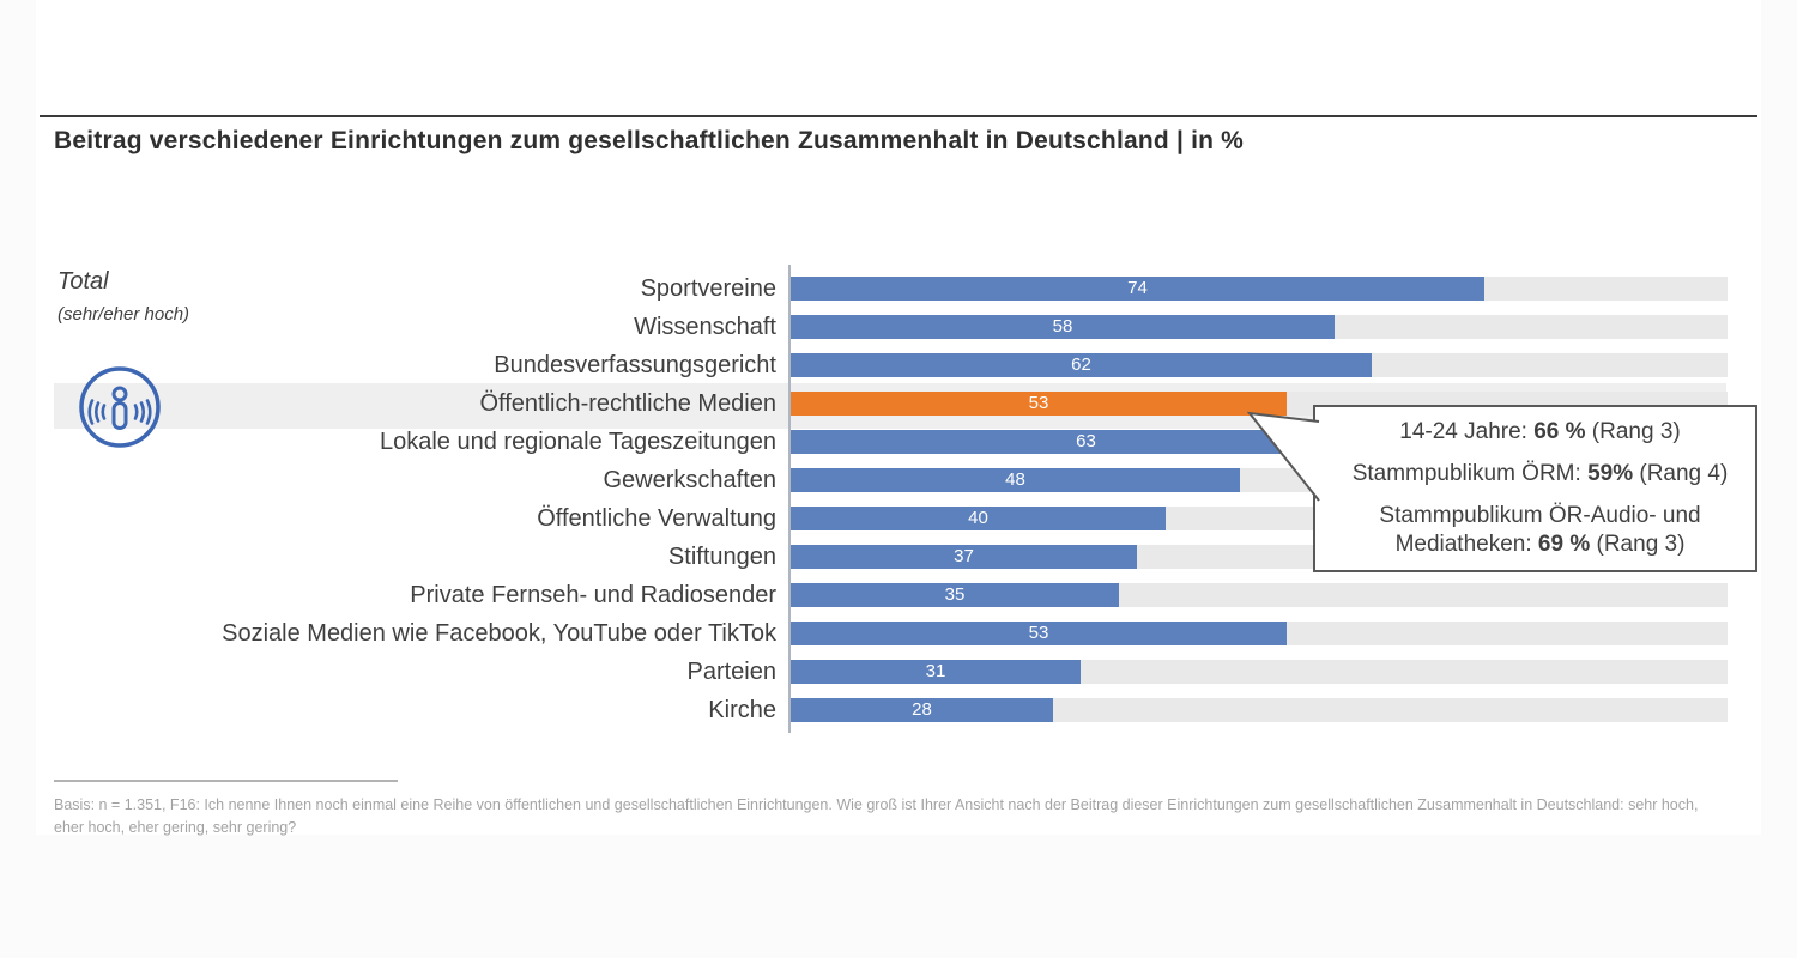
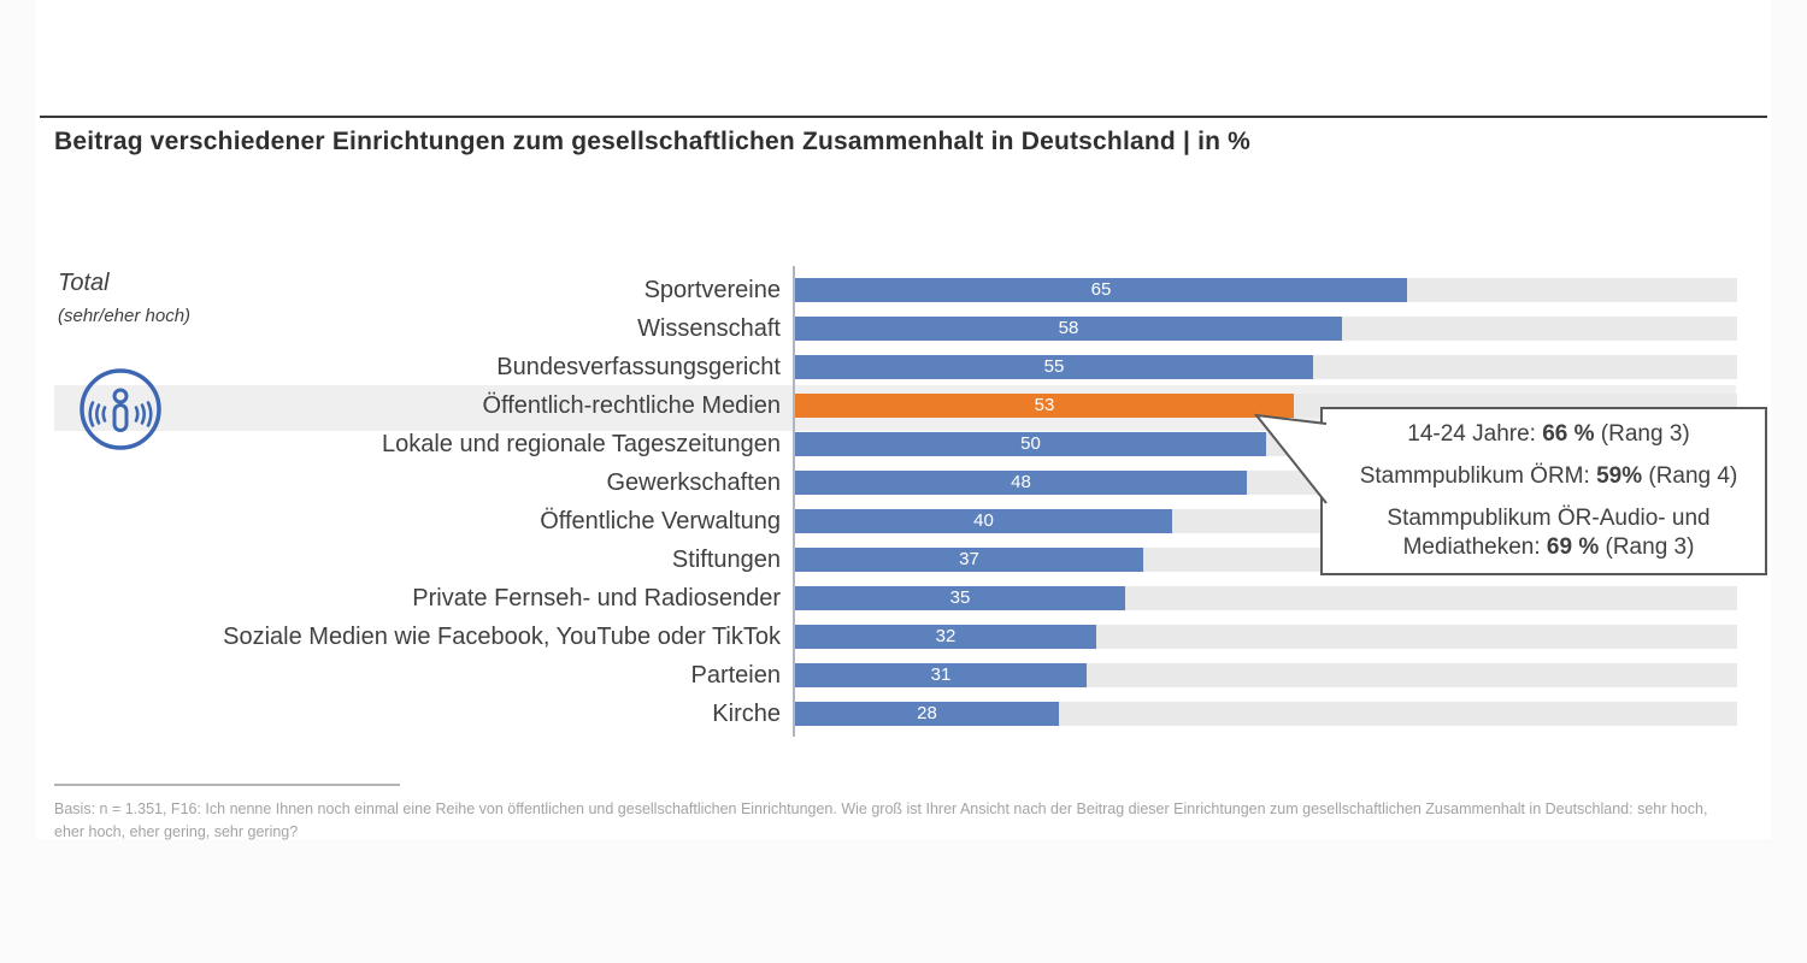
Sportvereine: 74 -> 65
Bundesverfassungsgericht: 62 -> 55
Lokale und regionale Tageszeitungen: 63 -> 50
Soziale Medien wie Facebook, YouTube oder TikTok: 53 -> 32
